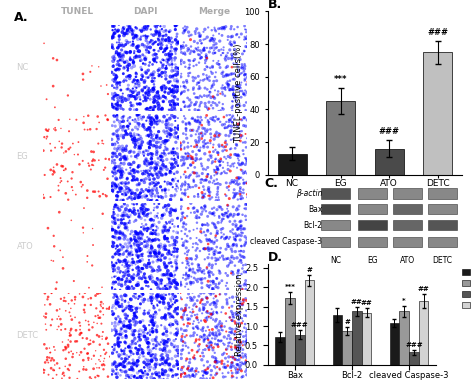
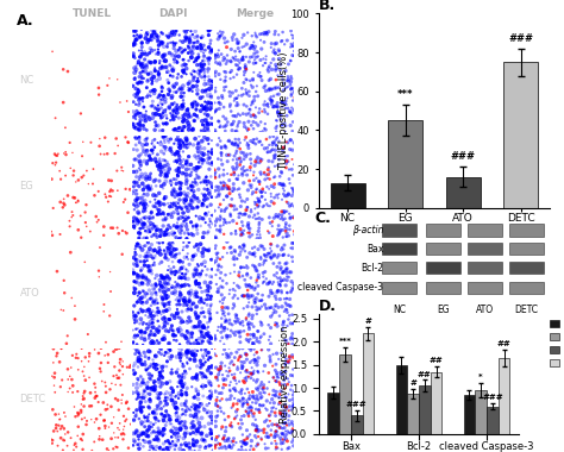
D./NC/Bax: 0.72 -> 0.90
D./ATO/Bax: 0.78 -> 0.40
D./NC/Bcl-2: 1.28 -> 1.50
D./ATO/Bcl-2: 1.38 -> 1.05
D./NC/cleaved Caspase-3: 1.08 -> 0.85
D./EG/cleaved Caspase-3: 1.38 -> 0.95
D./ATO/cleaved Caspase-3: 0.32 -> 0.60
